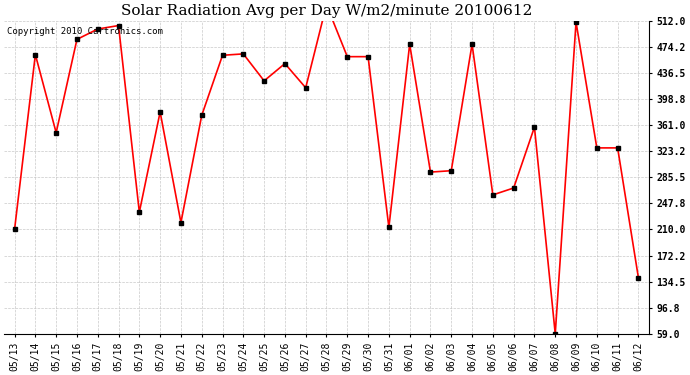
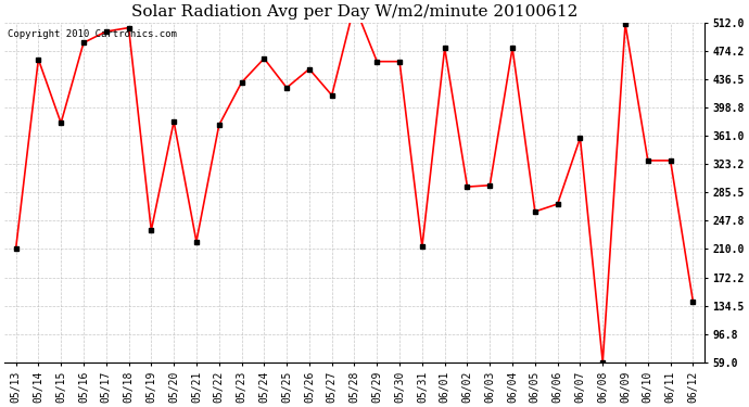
05/15: 350 -> 378
05/23: 462 -> 432
